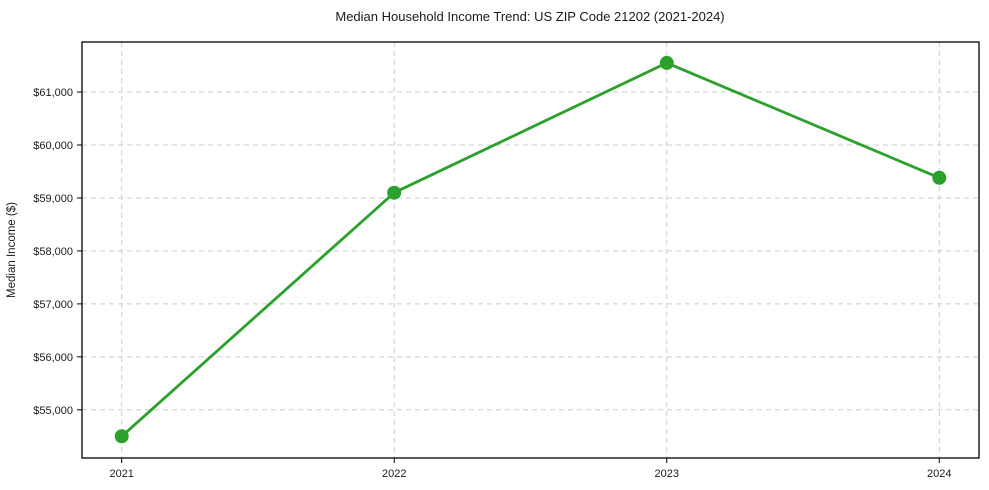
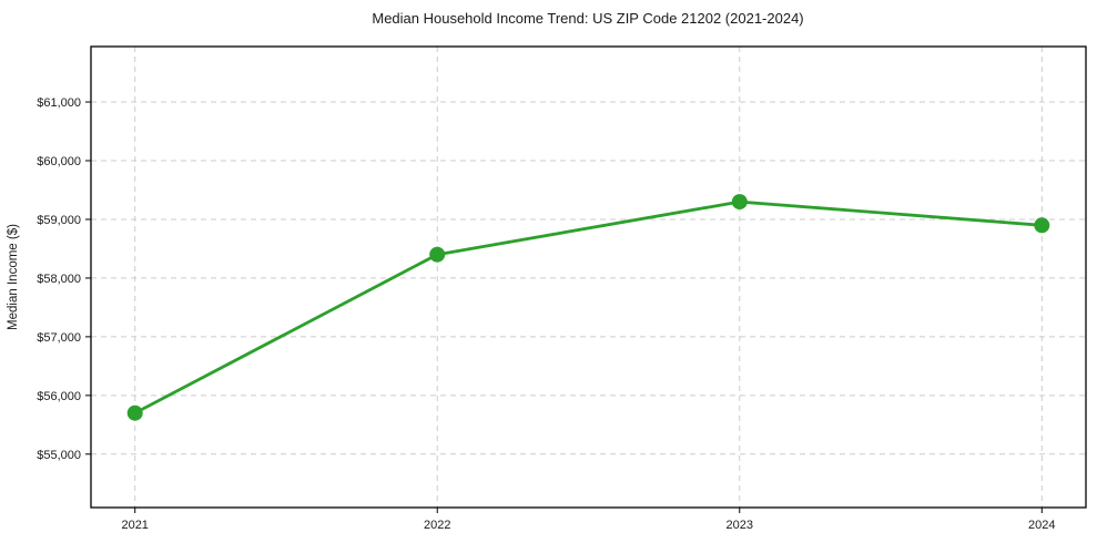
2021: $54500 -> $55700
2022: $59100 -> $58400
2023: $61600 -> $59300
2024: $59400 -> $58900
